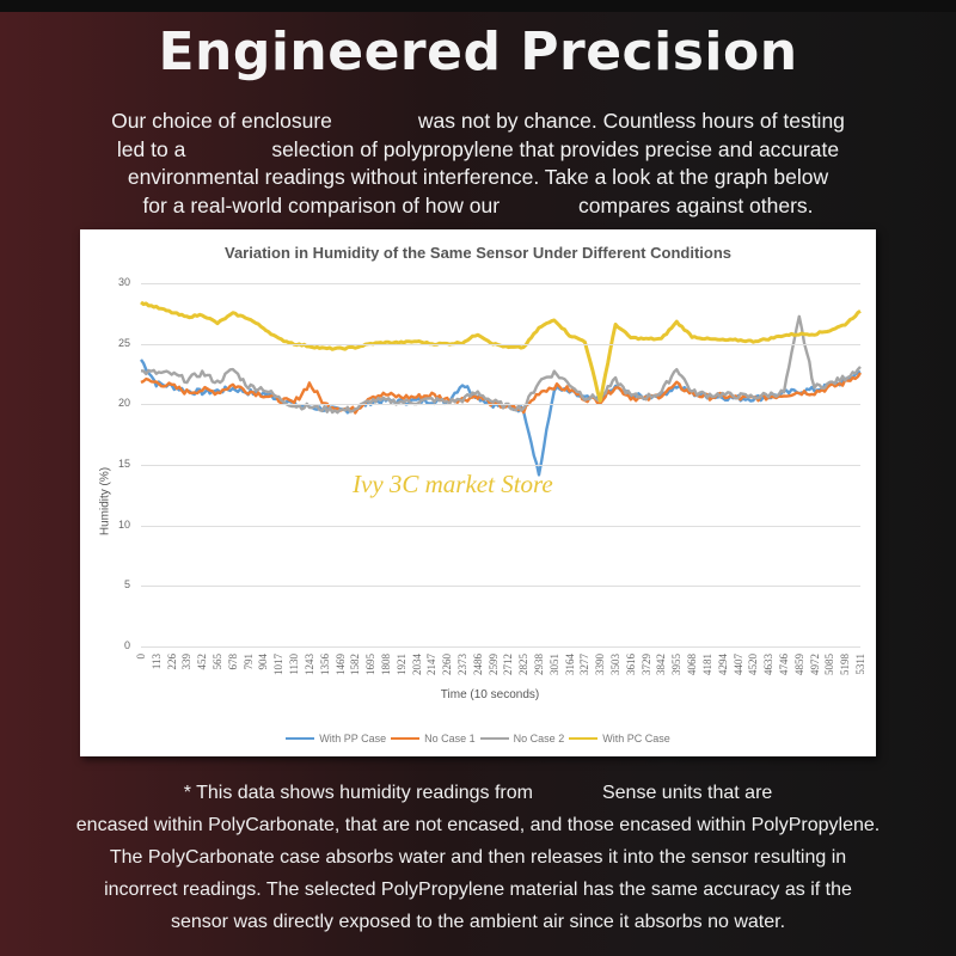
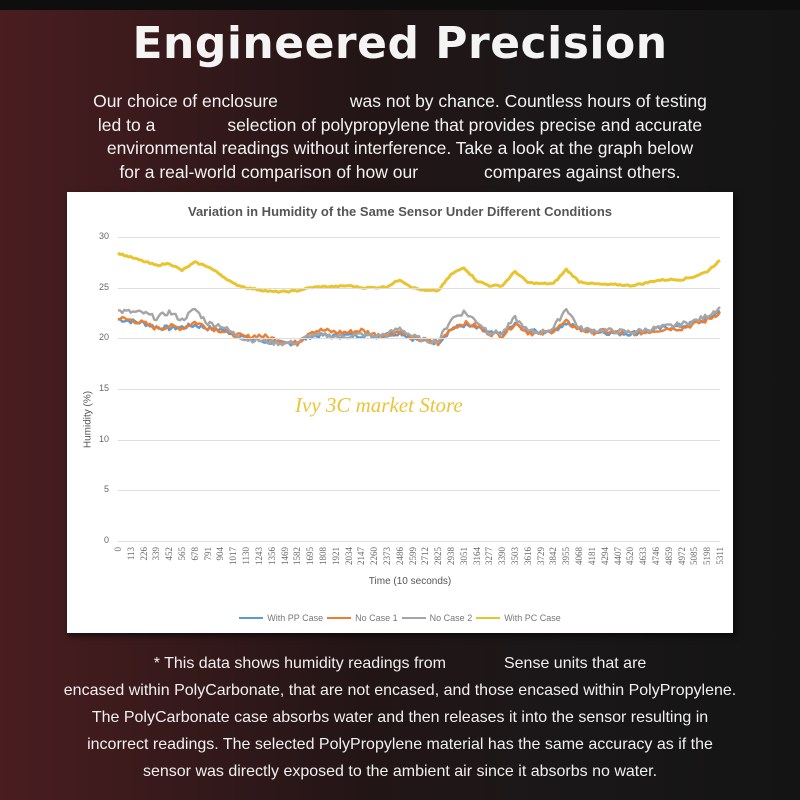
With PP Case/0: 23.7 -> 21.9
No Case 1/1243: 21.7 -> 20.3
With PP Case/2373: 21.7 -> 20.3
With PP Case/2938: 14.2 -> 20.9
With PC Case/3390: 20.3 -> 25.2
No Case 2/4859: 27.1 -> 21.2
